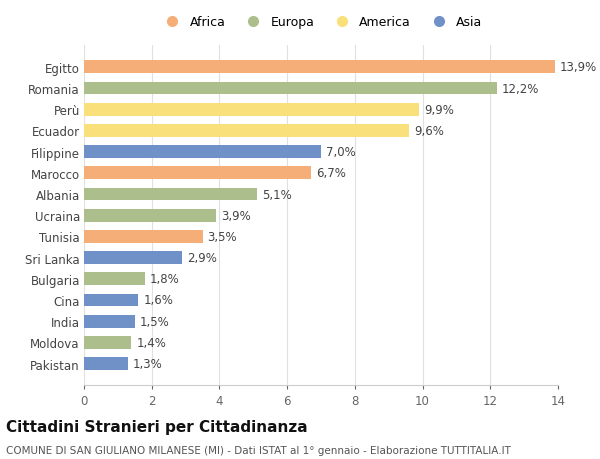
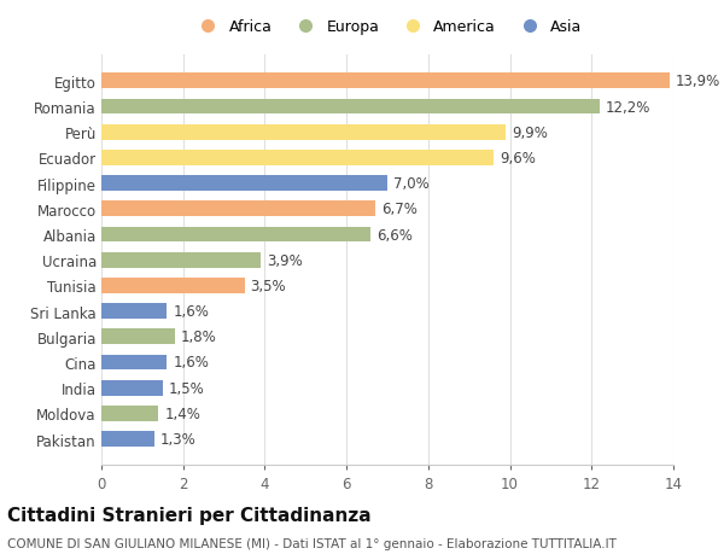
Albania: 5,1% -> 6,6%
Sri Lanka: 2,9% -> 1,6%
